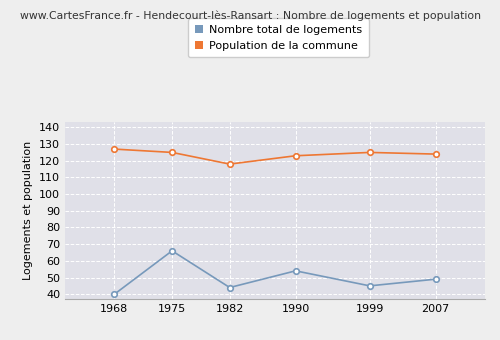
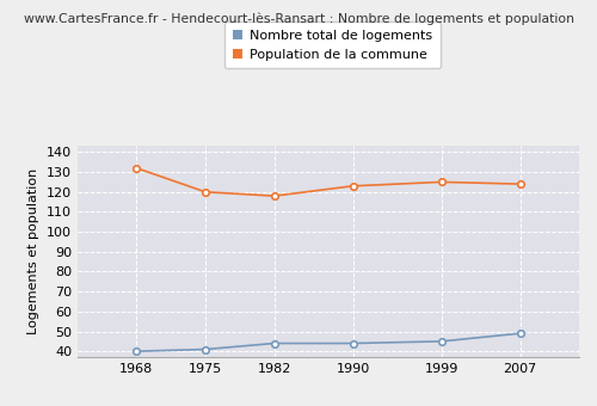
Population de la commune/1968: 127 -> 132
Nombre total de logements/1975: 66 -> 41
Population de la commune/1975: 125 -> 120
Nombre total de logements/1990: 54 -> 44
